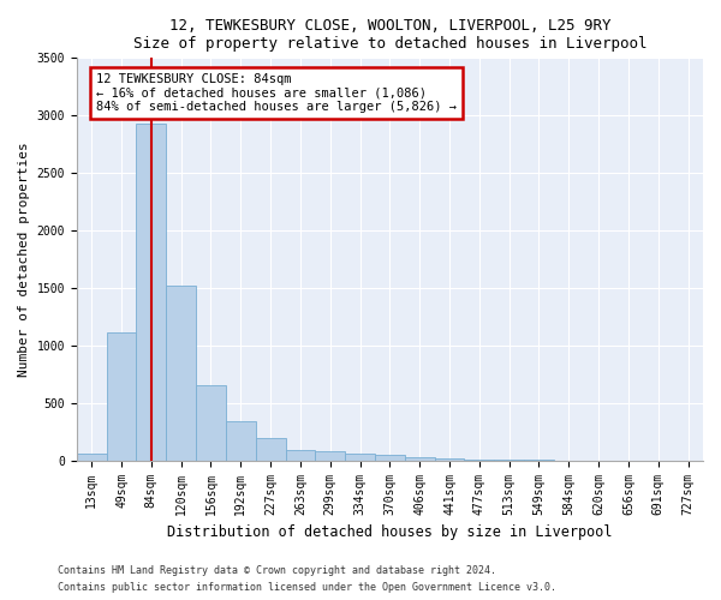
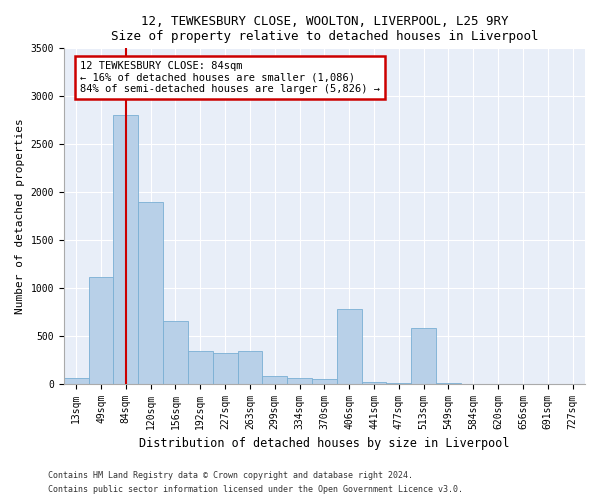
84sqm: 2930 -> 2800
120sqm: 1520 -> 1900
227sqm: 190 -> 320
263sqm: 100 -> 340
406sqm: 30 -> 780
513sqm: 0 -> 580
